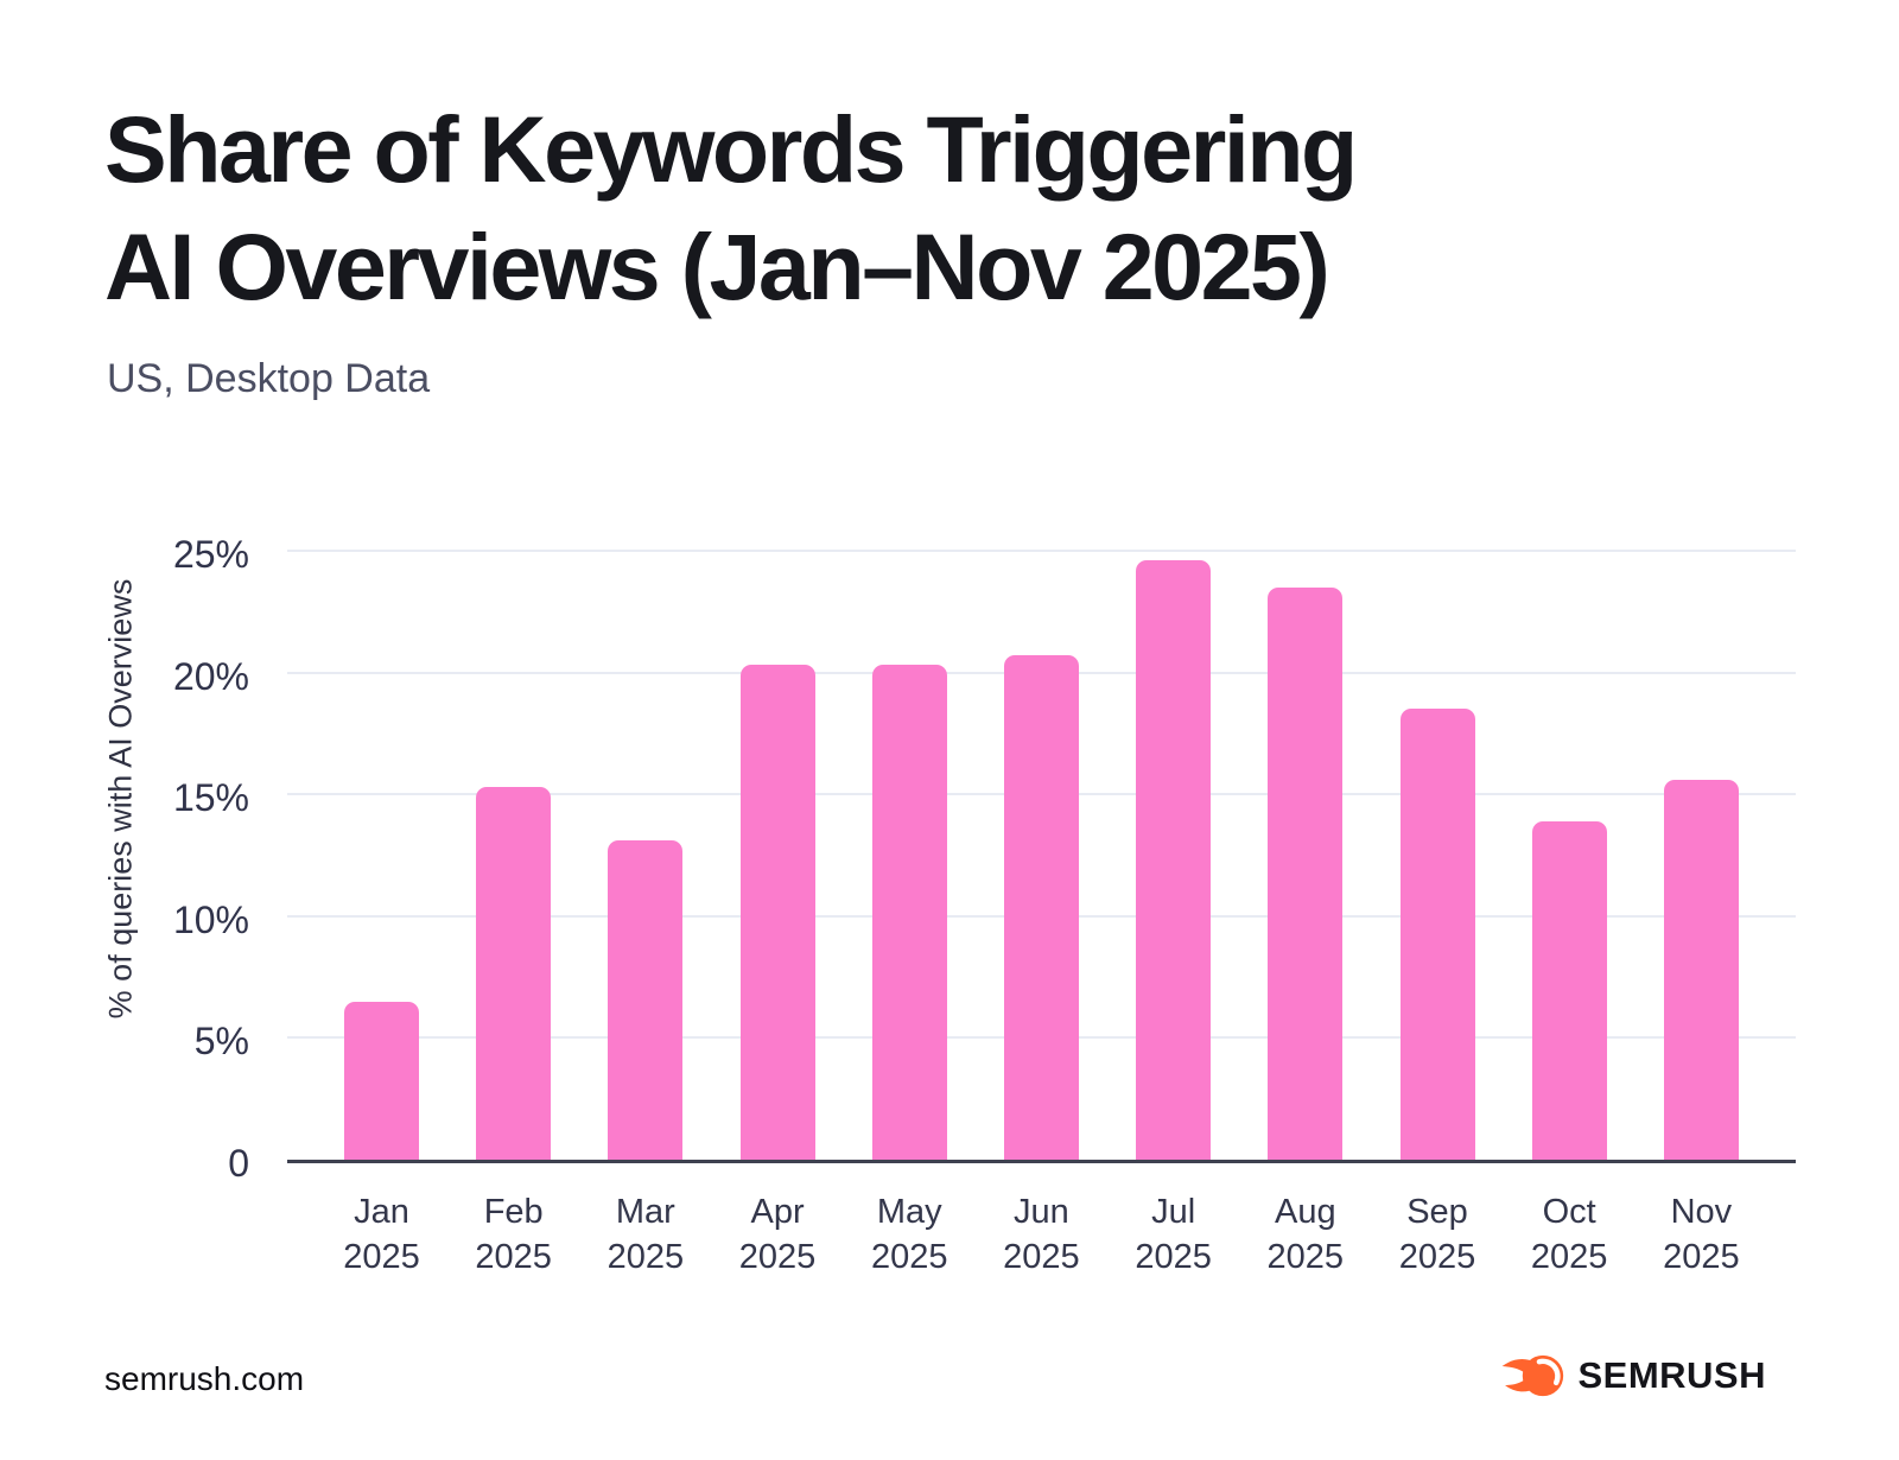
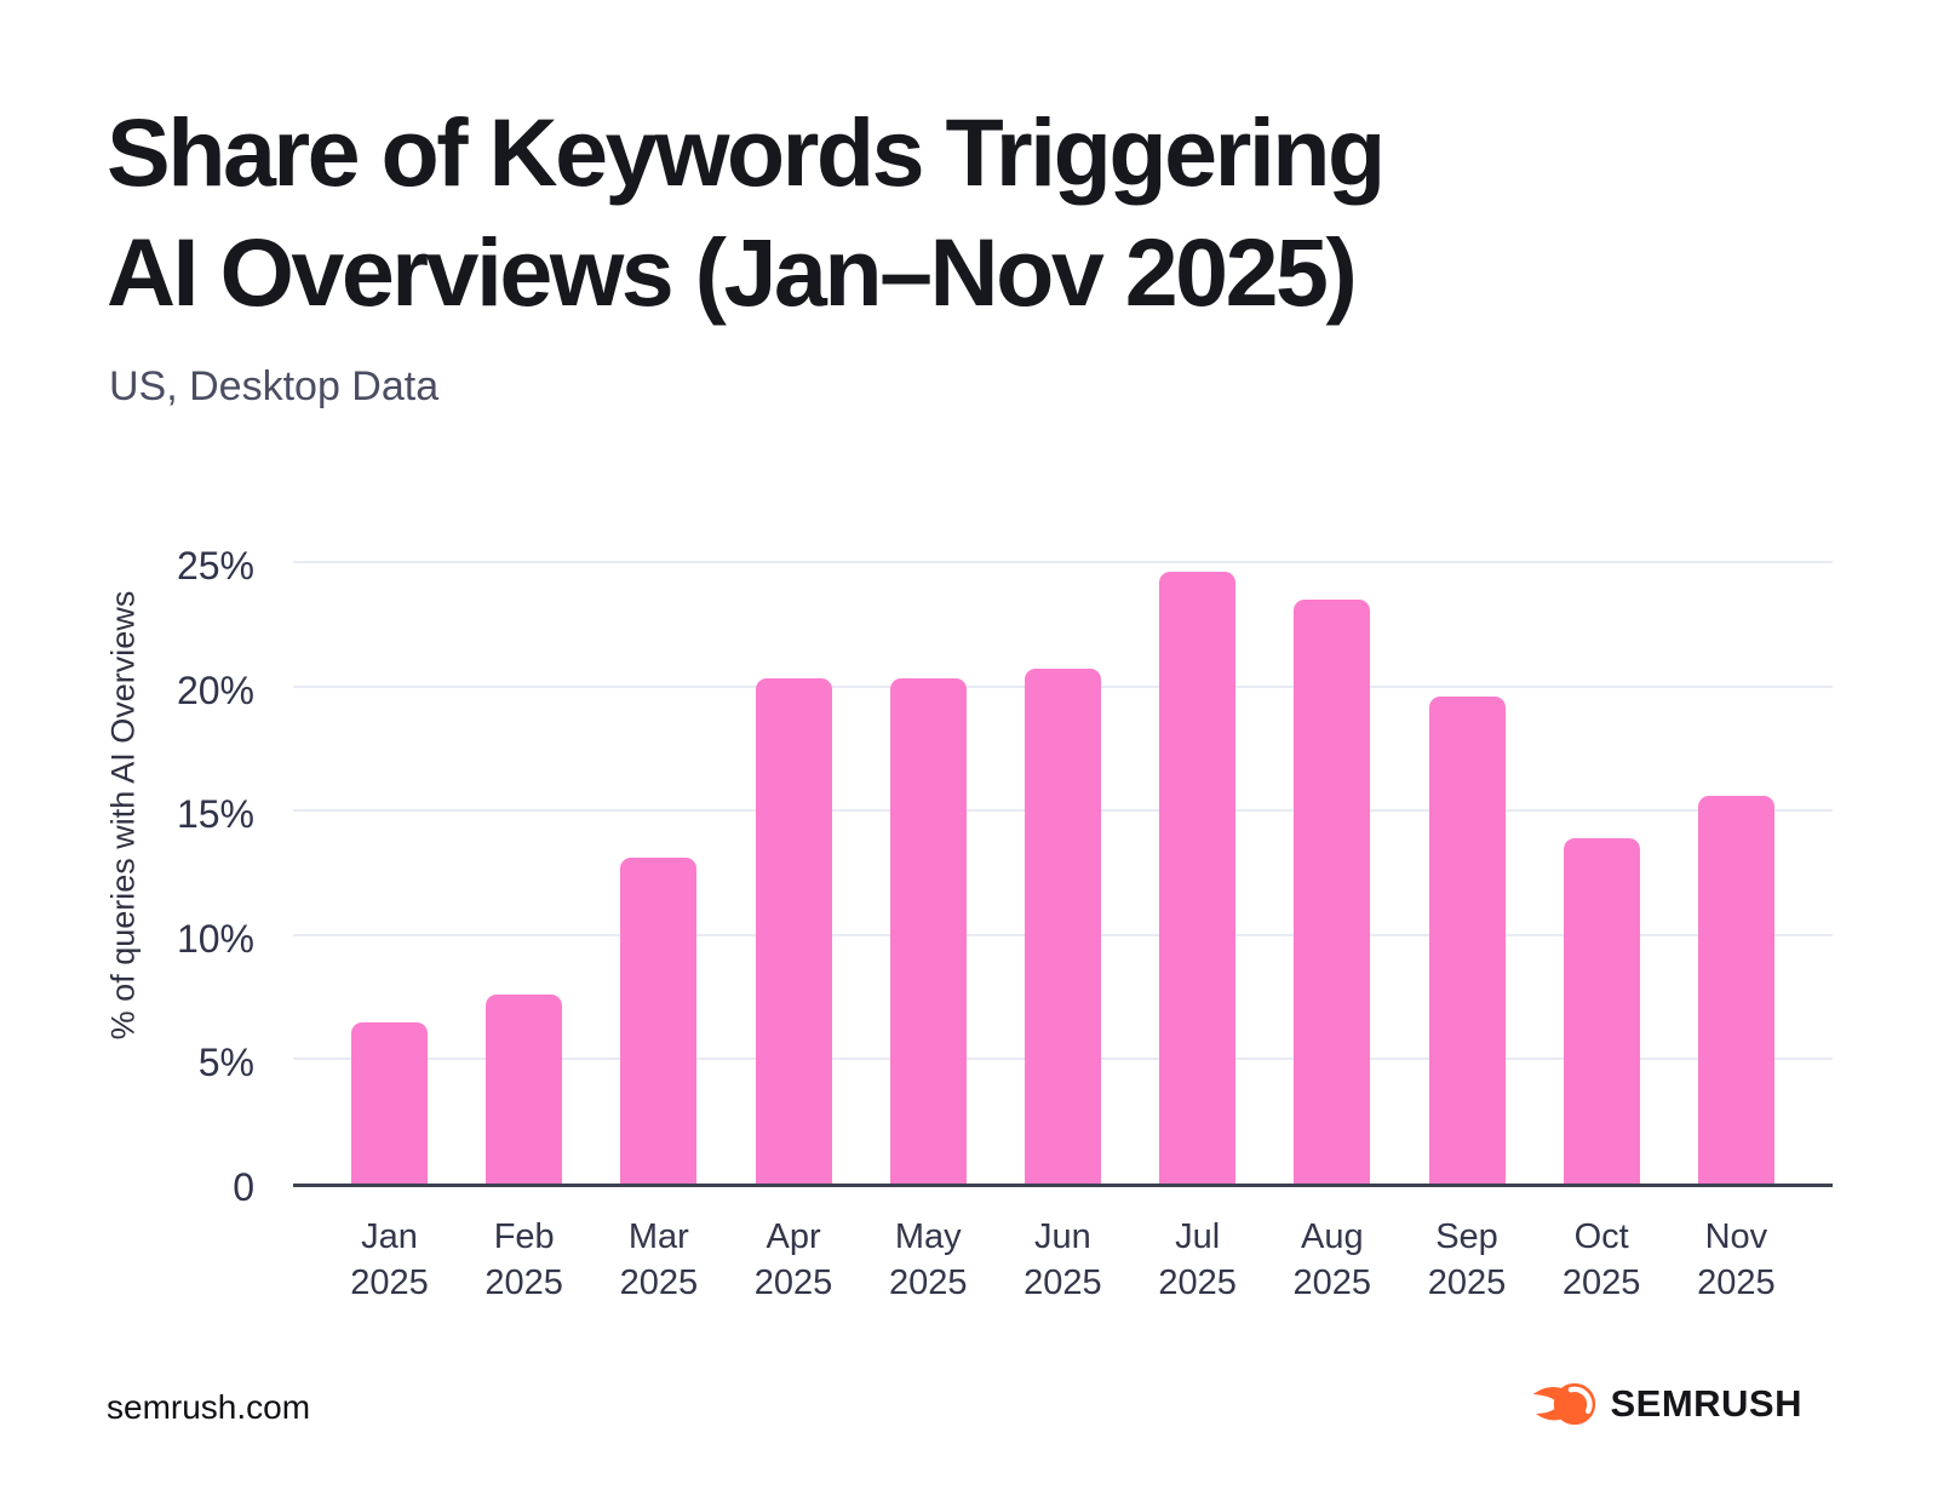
Feb 2025: 15.3% -> 7.6%
Sep 2025: 18.5% -> 19.6%
